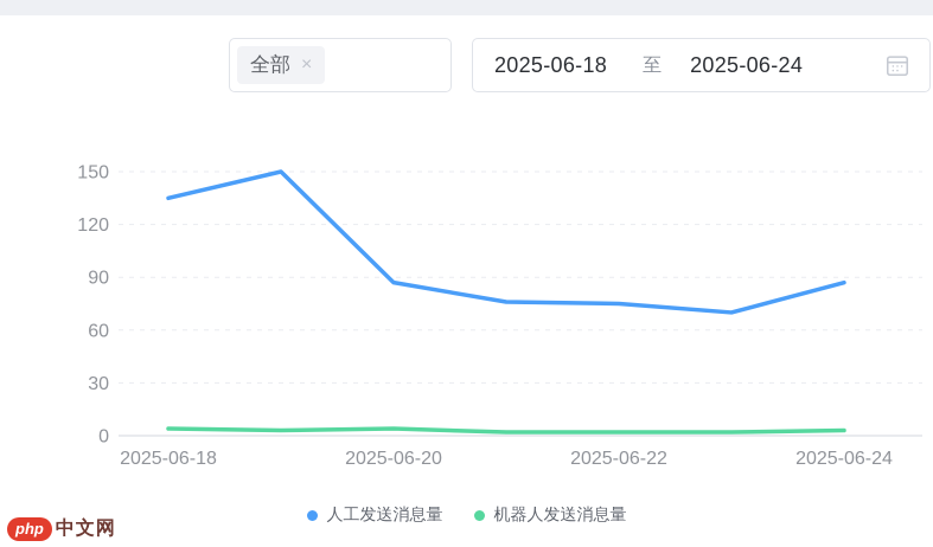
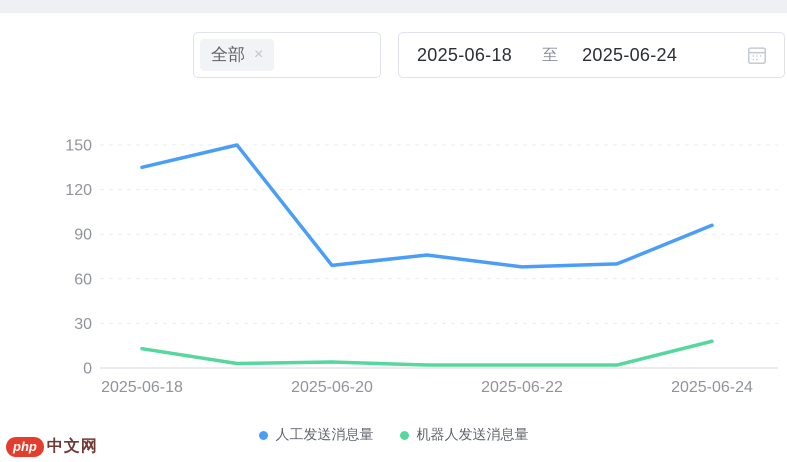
机器人发送消息量/2025-06-18: 4 -> 13
人工发送消息量/2025-06-20: 87 -> 69
人工发送消息量/2025-06-22: 75 -> 68
人工发送消息量/2025-06-24: 87 -> 96
机器人发送消息量/2025-06-24: 3 -> 18
